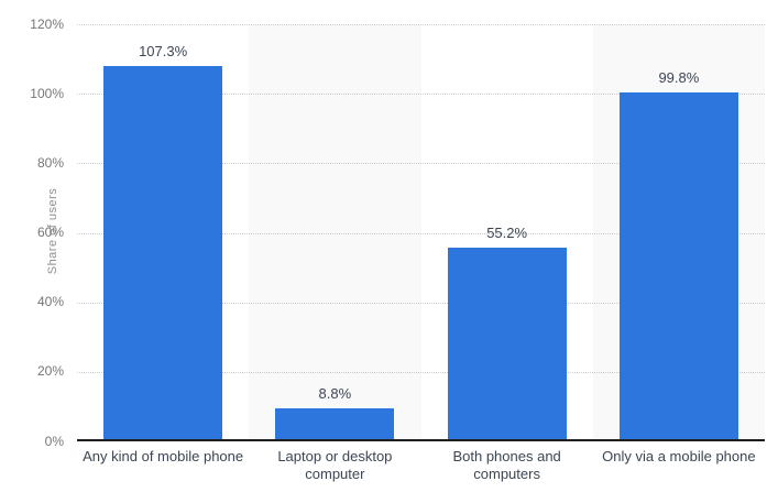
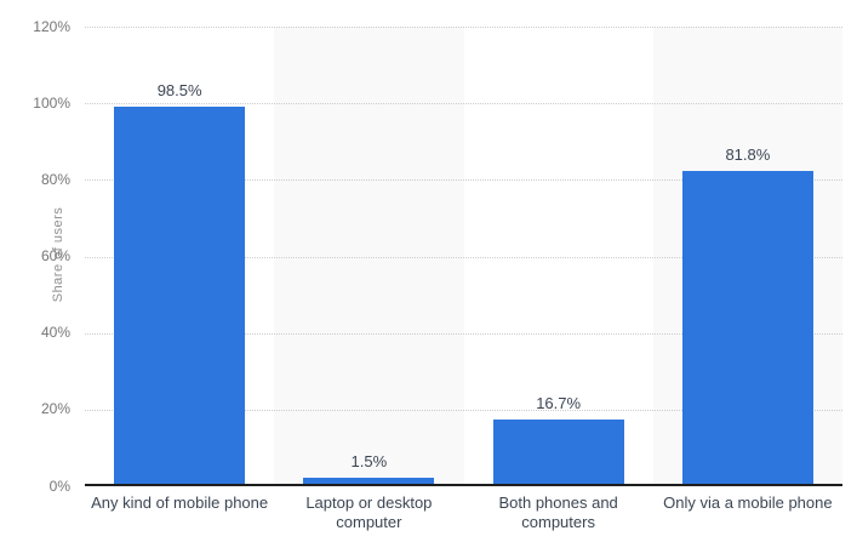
Any kind of mobile phone: 107.3% -> 98.5%
Laptop or desktop computer: 8.8% -> 1.5%
Both phones and computers: 55.2% -> 16.7%
Only via a mobile phone: 99.8% -> 81.8%
